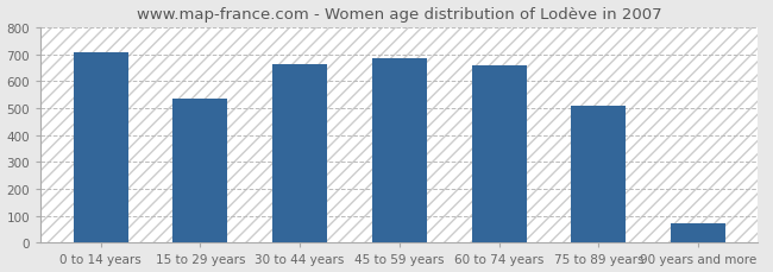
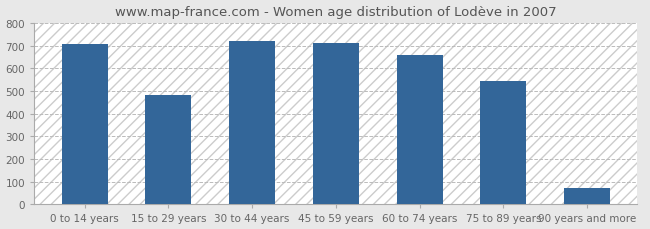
15 to 29 years: 535 -> 484
30 to 44 years: 665 -> 719
45 to 59 years: 685 -> 711
75 to 89 years: 510 -> 542
